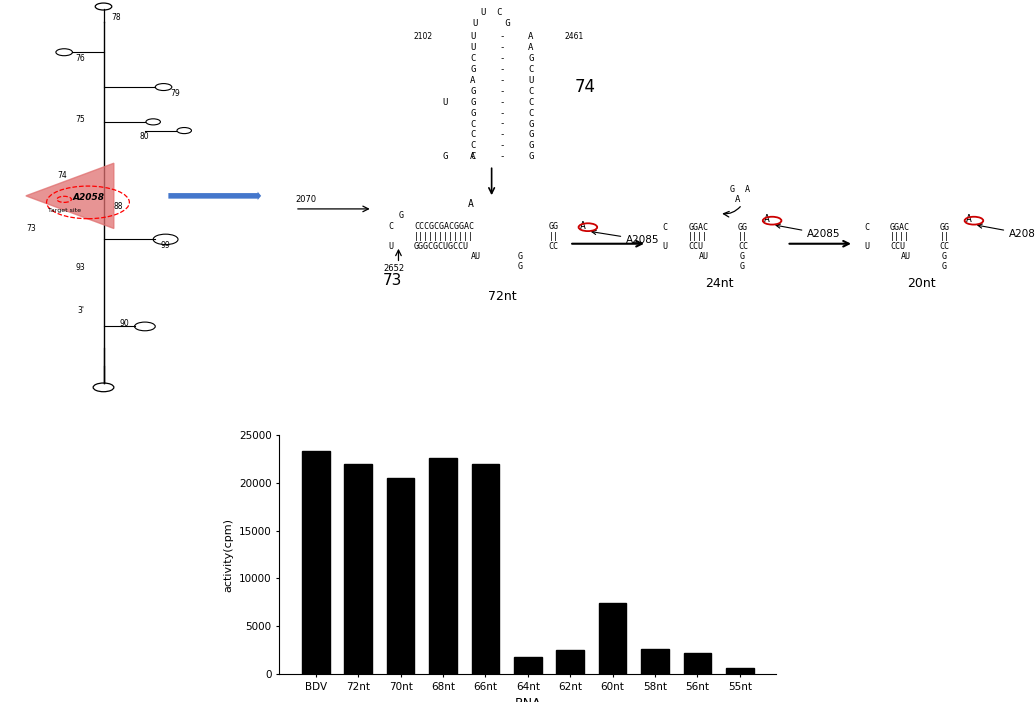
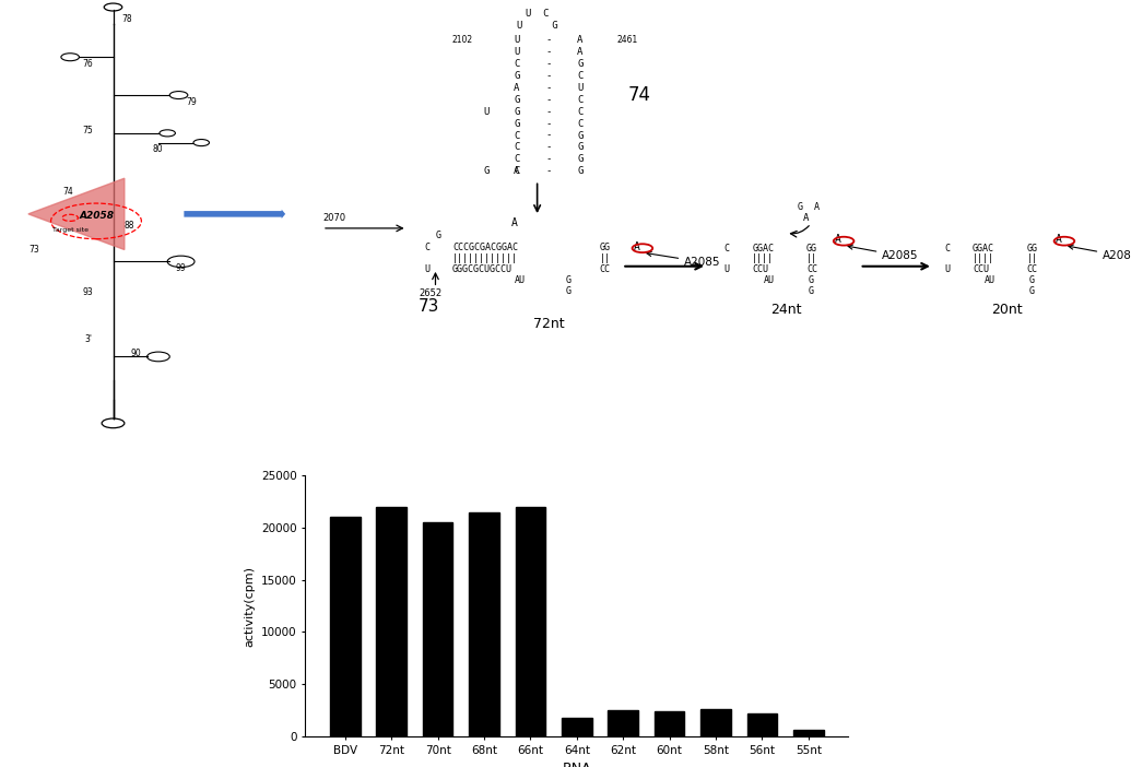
BDV: 23400 -> 21000
68nt: 22600 -> 21500
60nt: 7400 -> 2400
